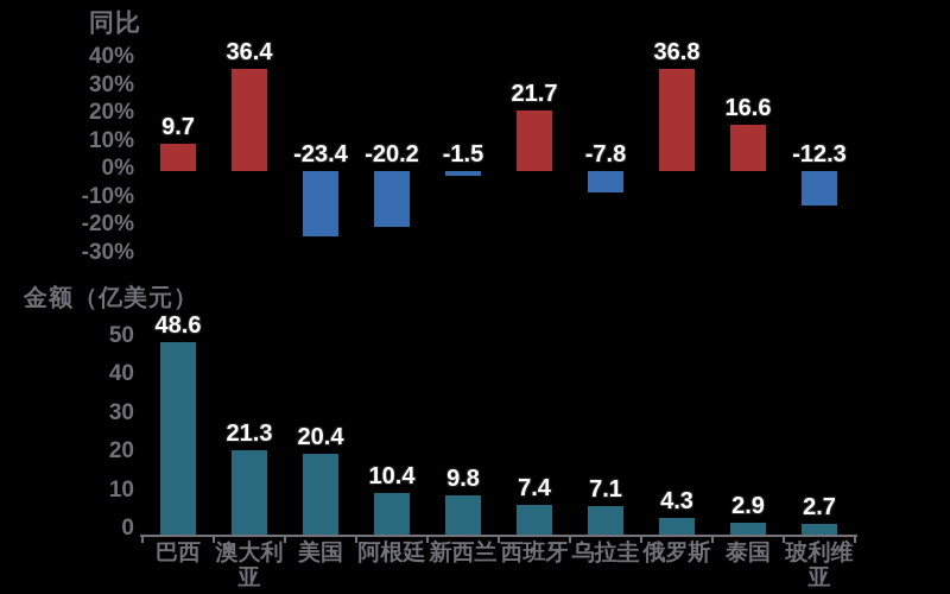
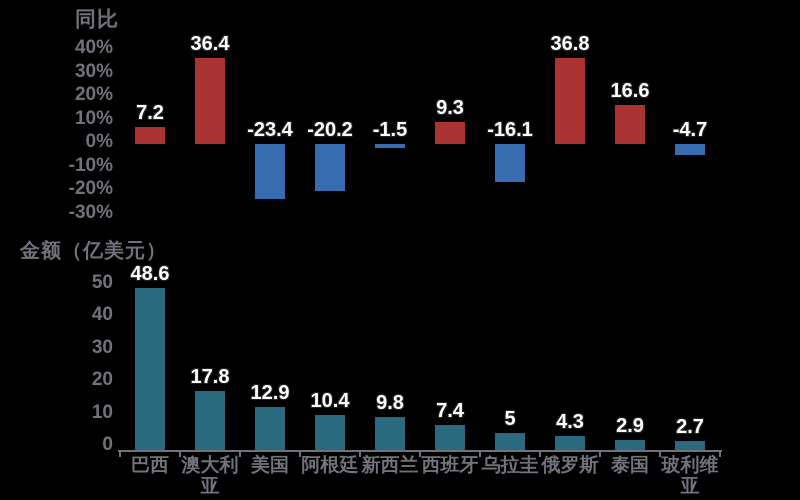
同比/巴西: 9.7 -> 7.2
同比/西班牙: 21.7 -> 9.3
同比/乌拉圭: -7.8 -> -16.1
同比/玻利维亚: -12.3 -> -4.7
金额（亿美元）/澳大利亚: 21.3 -> 17.8
金额（亿美元）/美国: 20.4 -> 12.9
金额（亿美元）/乌拉圭: 7.1 -> 5
